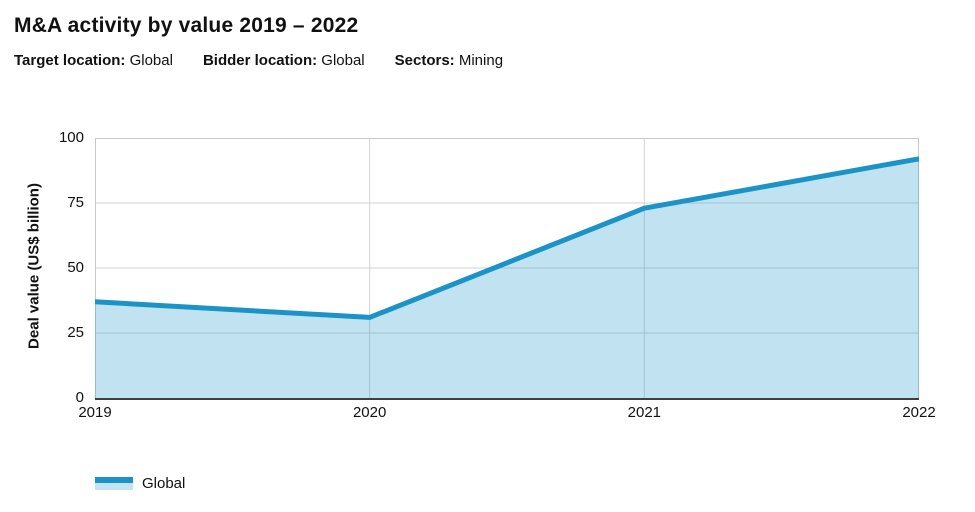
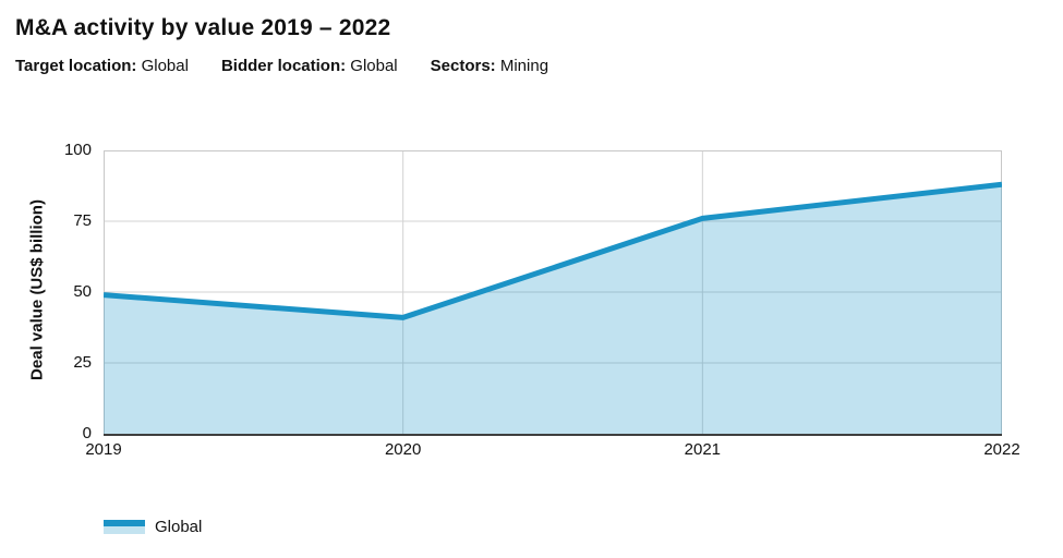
2019: 37 -> 49
2020: 31 -> 41
2021: 73 -> 76
2022: 92 -> 88
